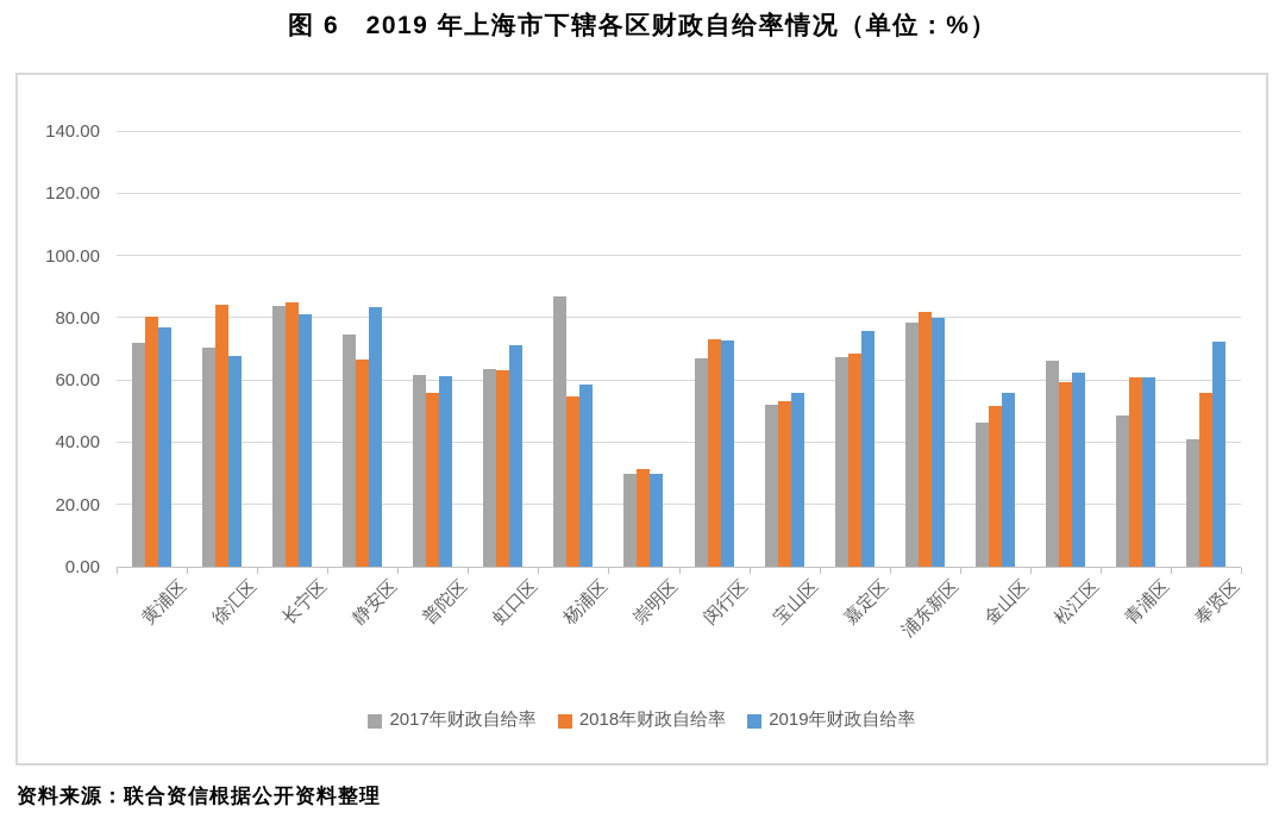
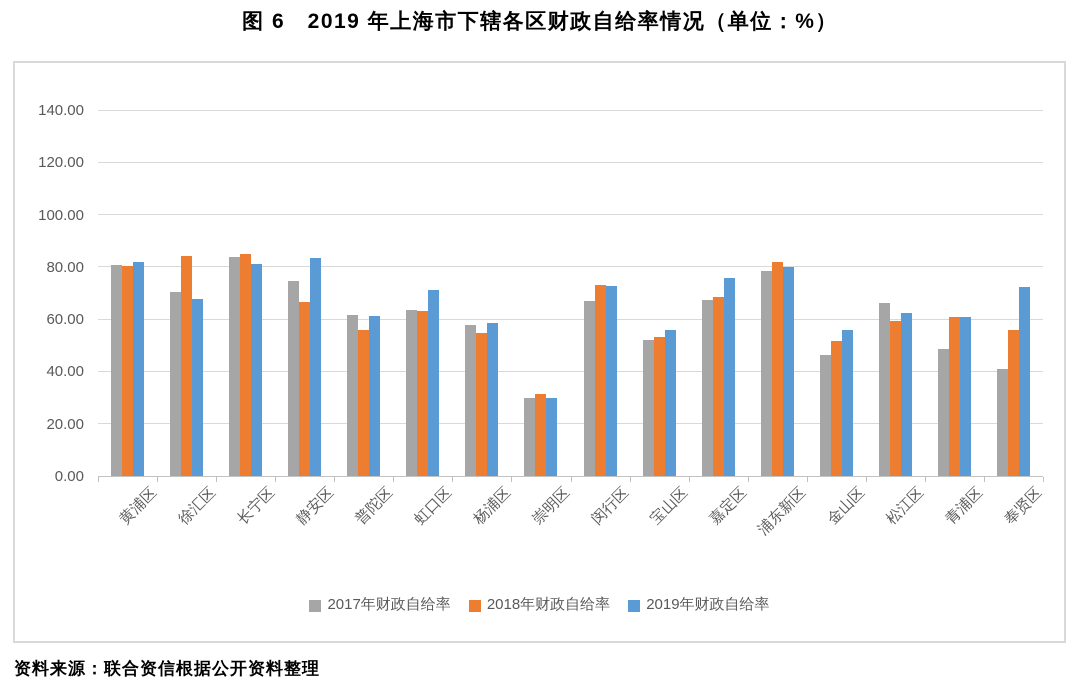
2017年财政自给率/黄浦区: 72 -> 81
2019年财政自给率/黄浦区: 77 -> 82
2017年财政自给率/杨浦区: 87 -> 58
